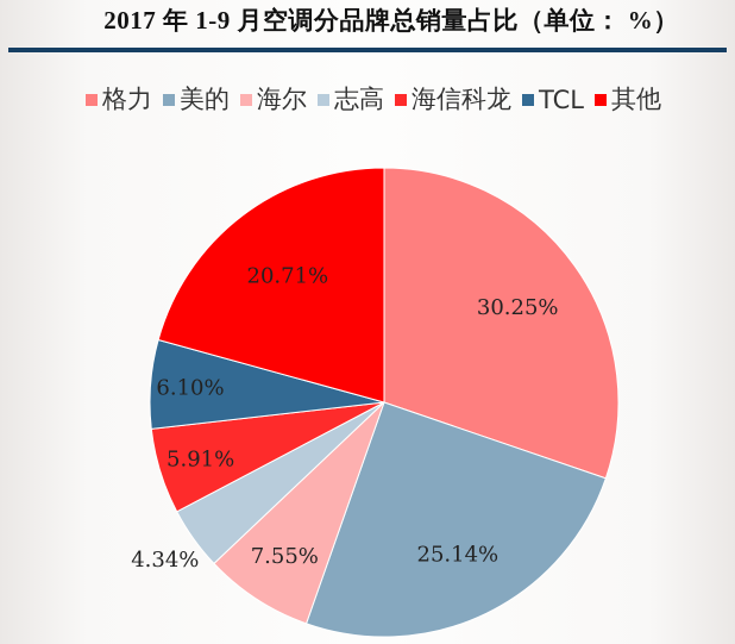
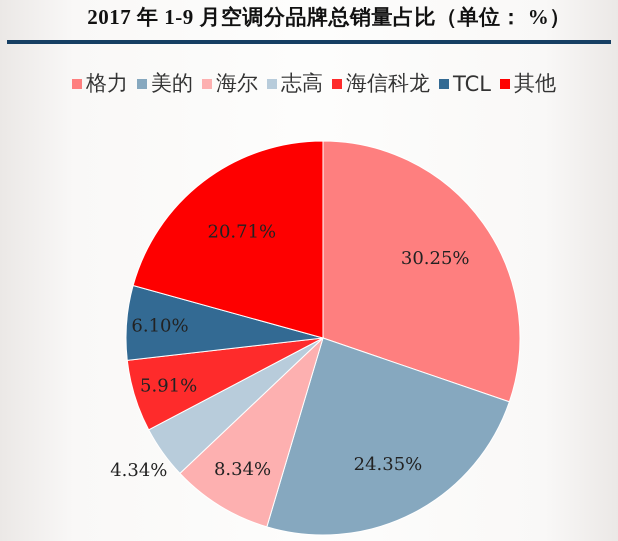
美的: 25.14% -> 24.35%
海尔: 7.55% -> 8.34%
